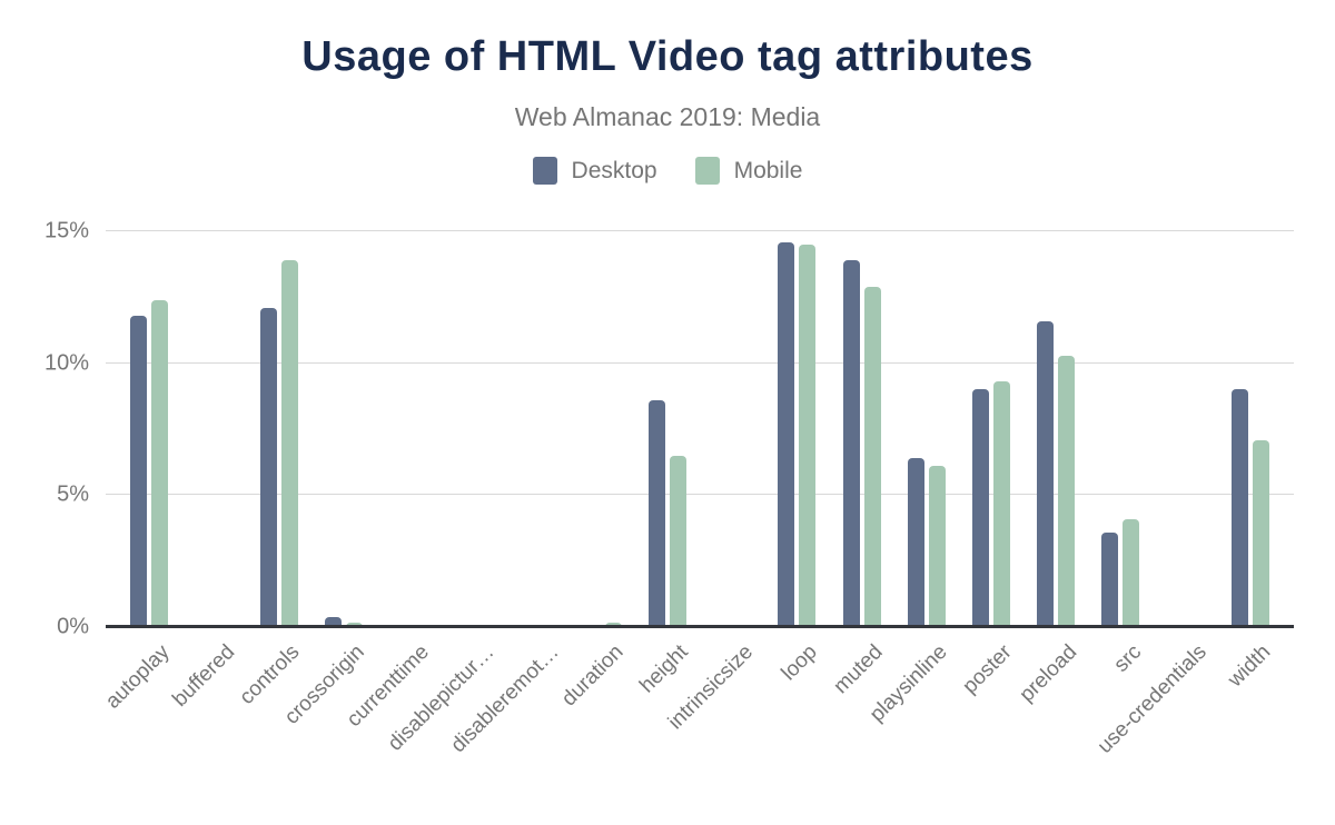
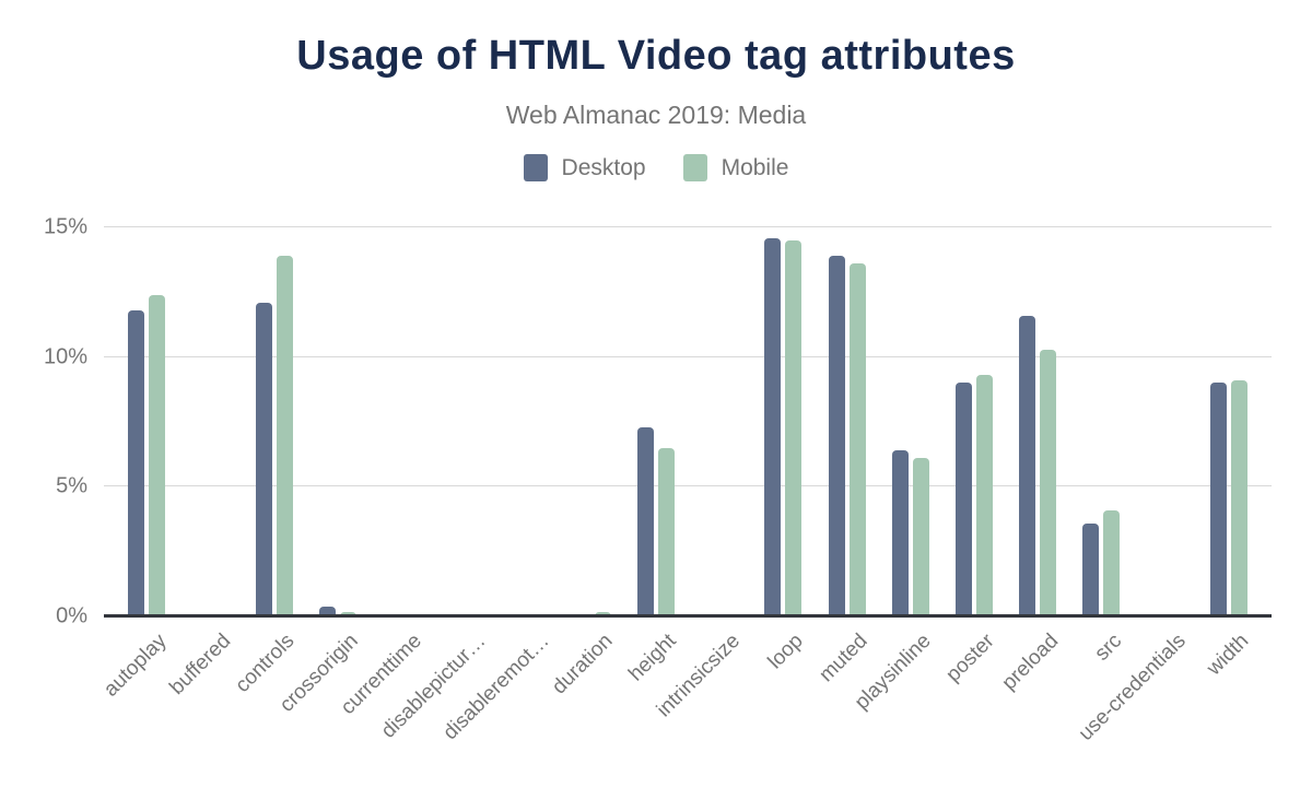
Desktop/height: 8.6% -> 7.3%
Mobile/muted: 12.9% -> 13.6%
Mobile/width: 7.1% -> 9.1%
